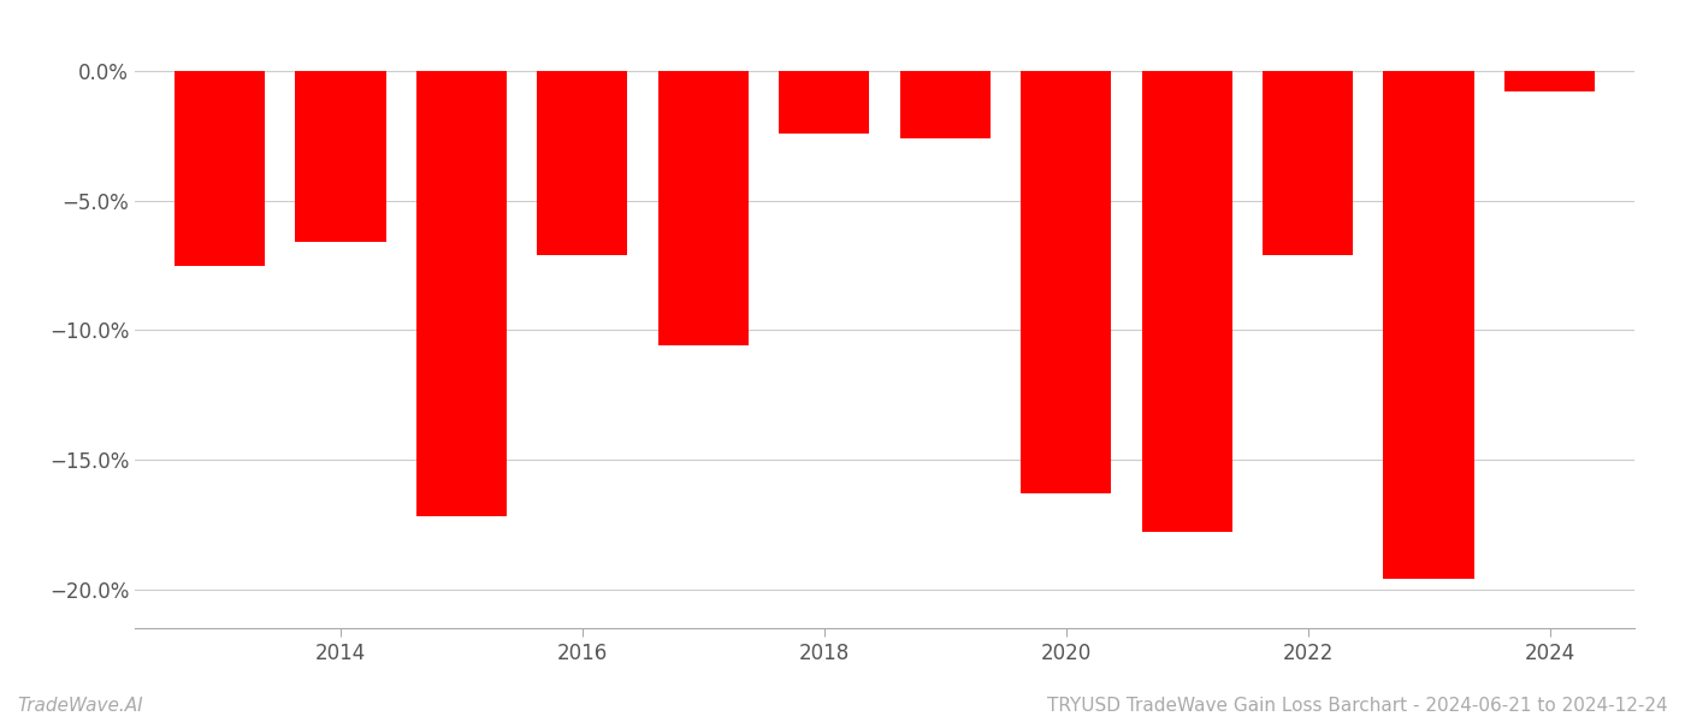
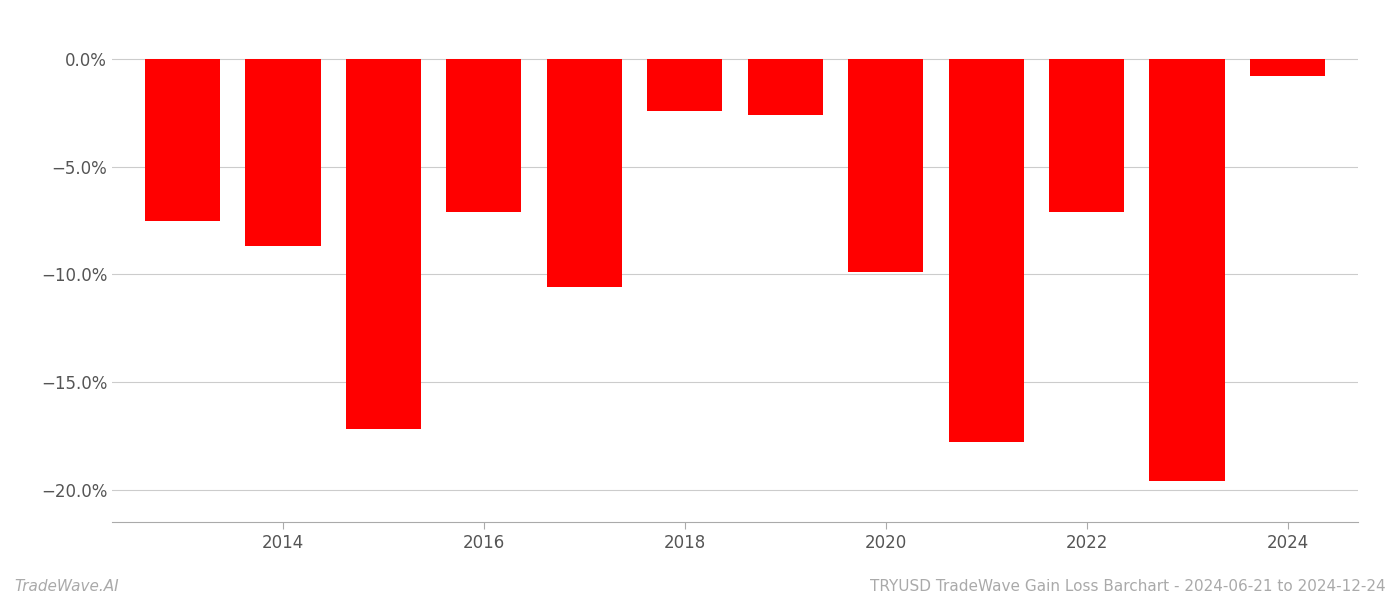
2014: -6.6% -> -8.7%
2020: -16.3% -> -9.9%
